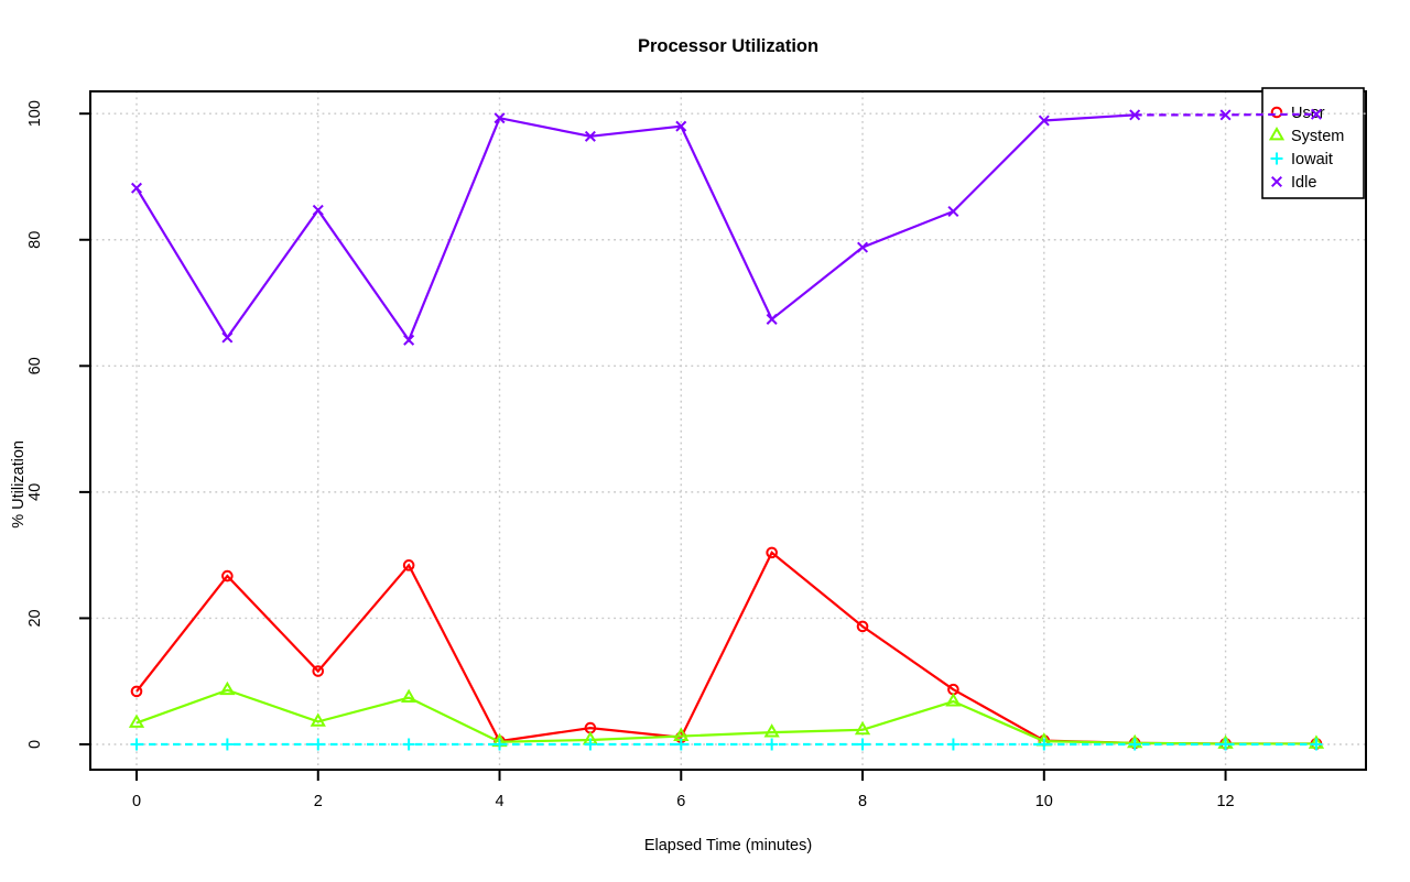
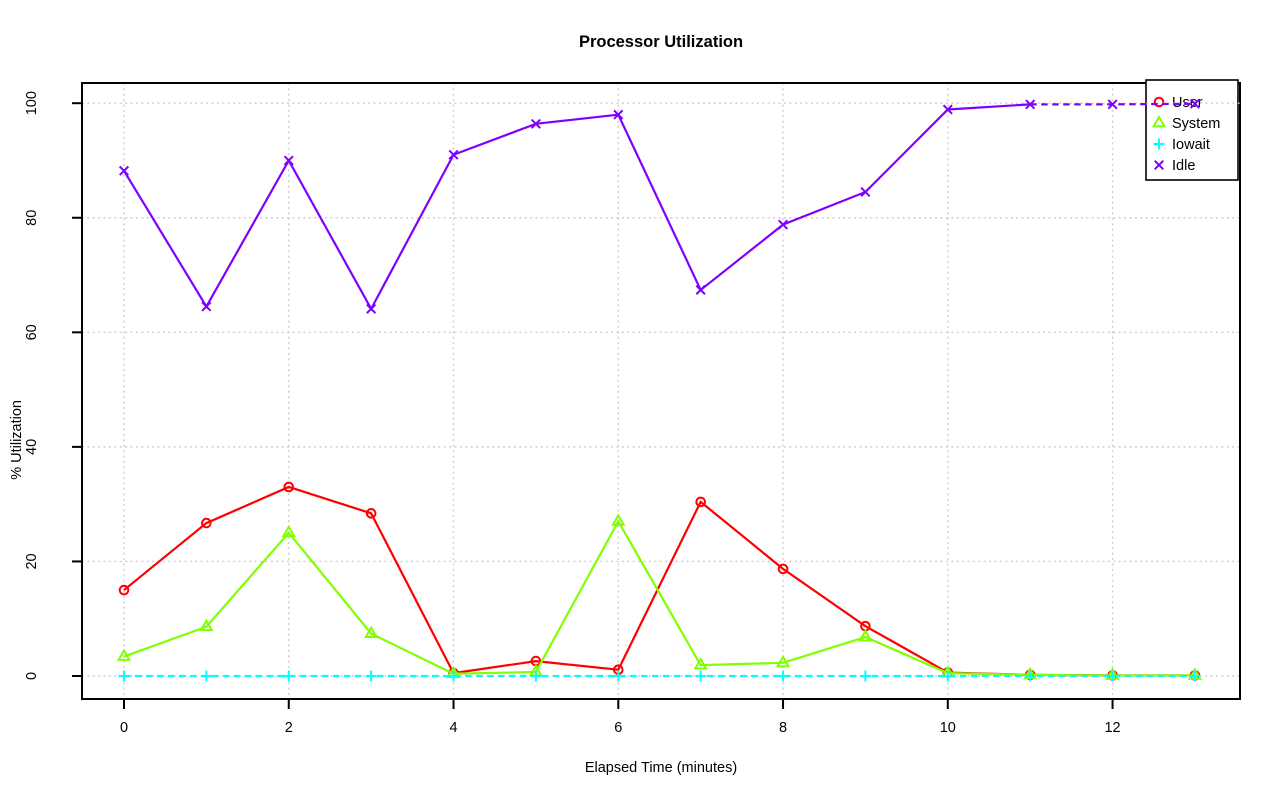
User/0: 8 -> 15
User/2: 12 -> 33
System/2: 4 -> 25
Idle/2: 85 -> 90
Idle/4: 99 -> 91
System/6: 1 -> 27
